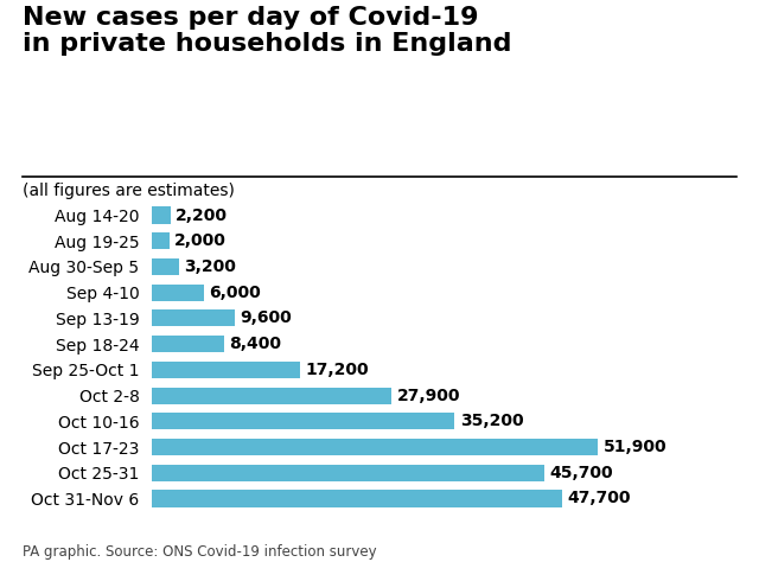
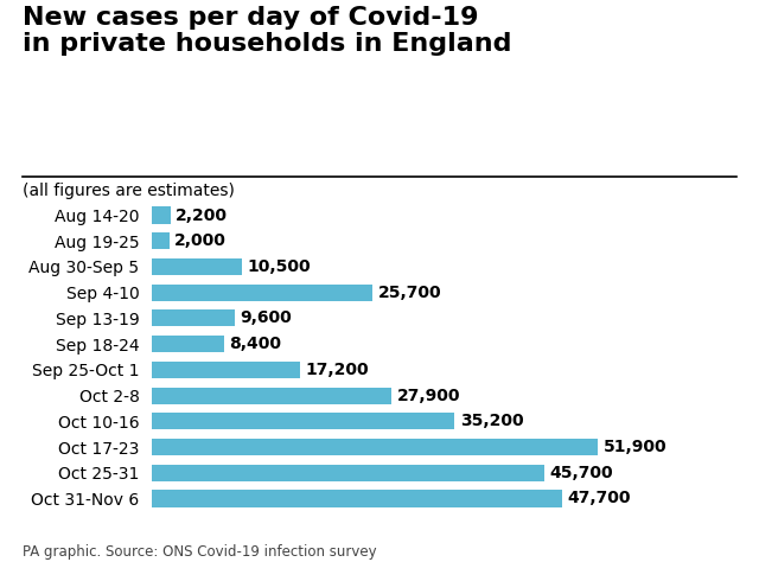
Aug 30-Sep 5: 3,200 -> 10,500
Sep 4-10: 6,000 -> 25,700
